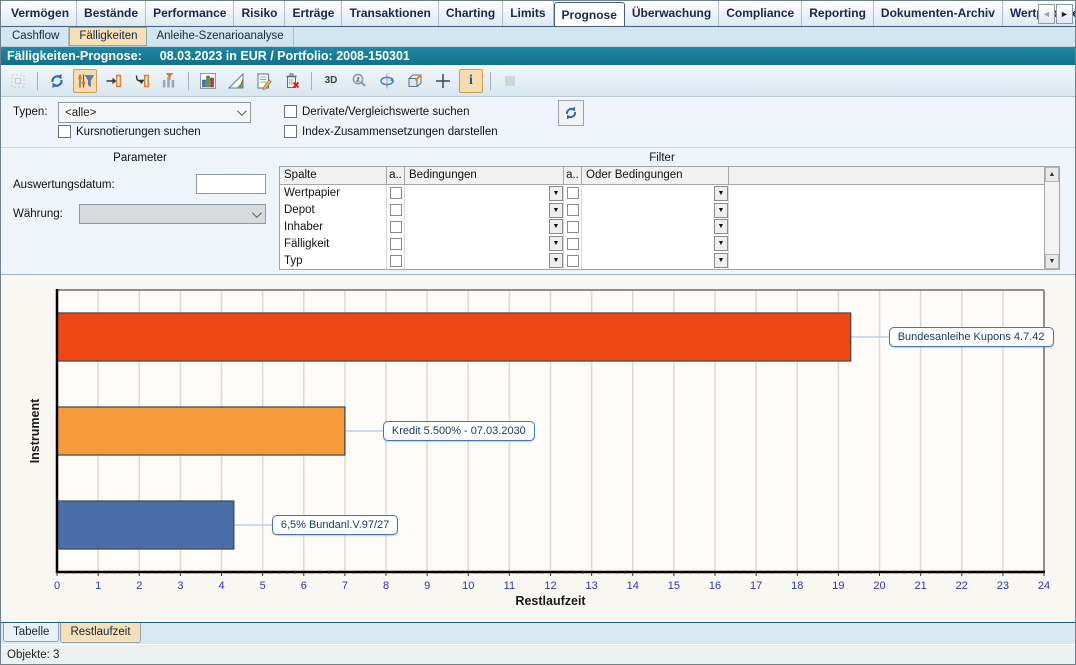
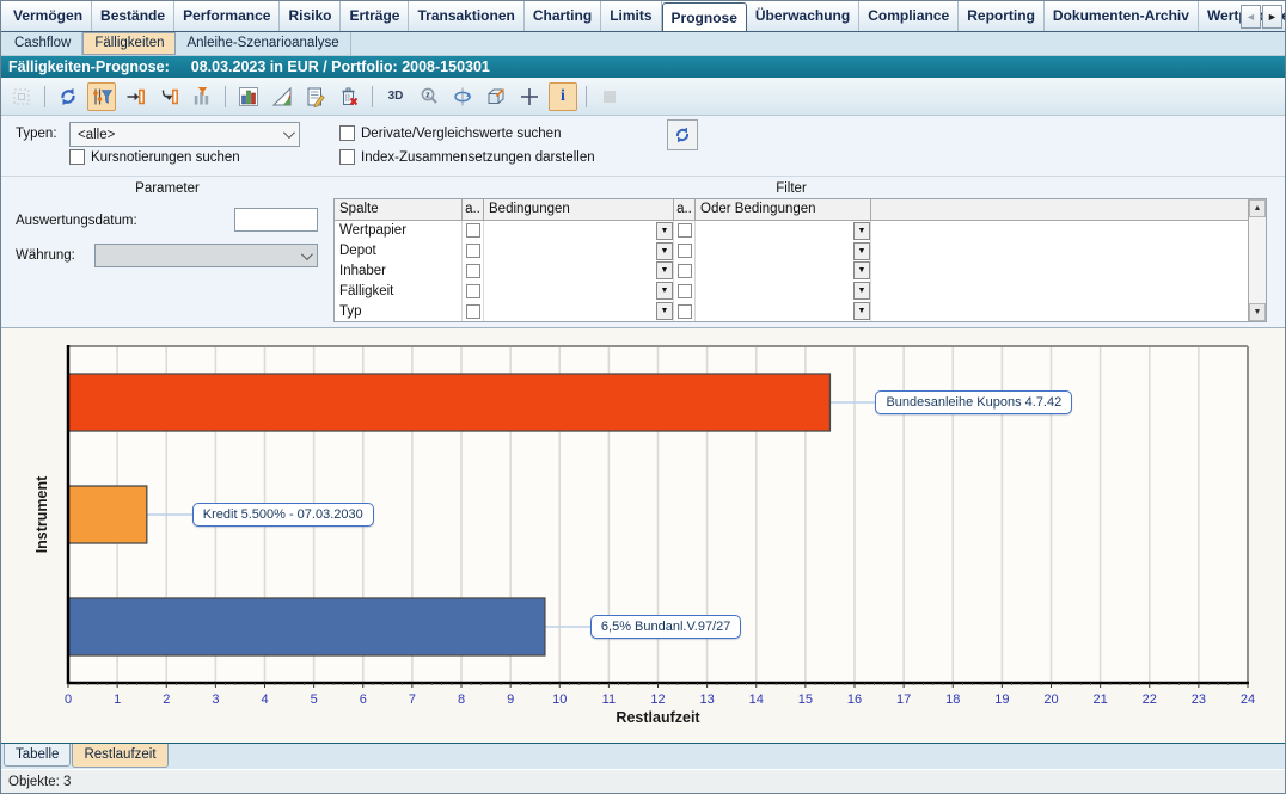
Bundesanleihe Kupons 4.7.42: 19.3 -> 15.5
Kredit 5.500% - 07.03.2030: 7.0 -> 1.6
6,5% Bundanl.V.97/27: 4.3 -> 9.7
